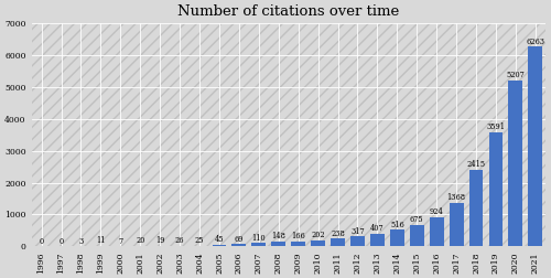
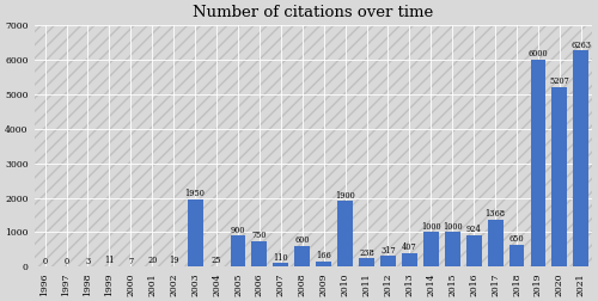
2003: 30 -> 1950
2005: 40 -> 900
2006: 70 -> 750
2008: 150 -> 600
2010: 200 -> 1900
2014: 520 -> 1000
2015: 680 -> 1000
2018: 2420 -> 650
2019: 3590 -> 6000
